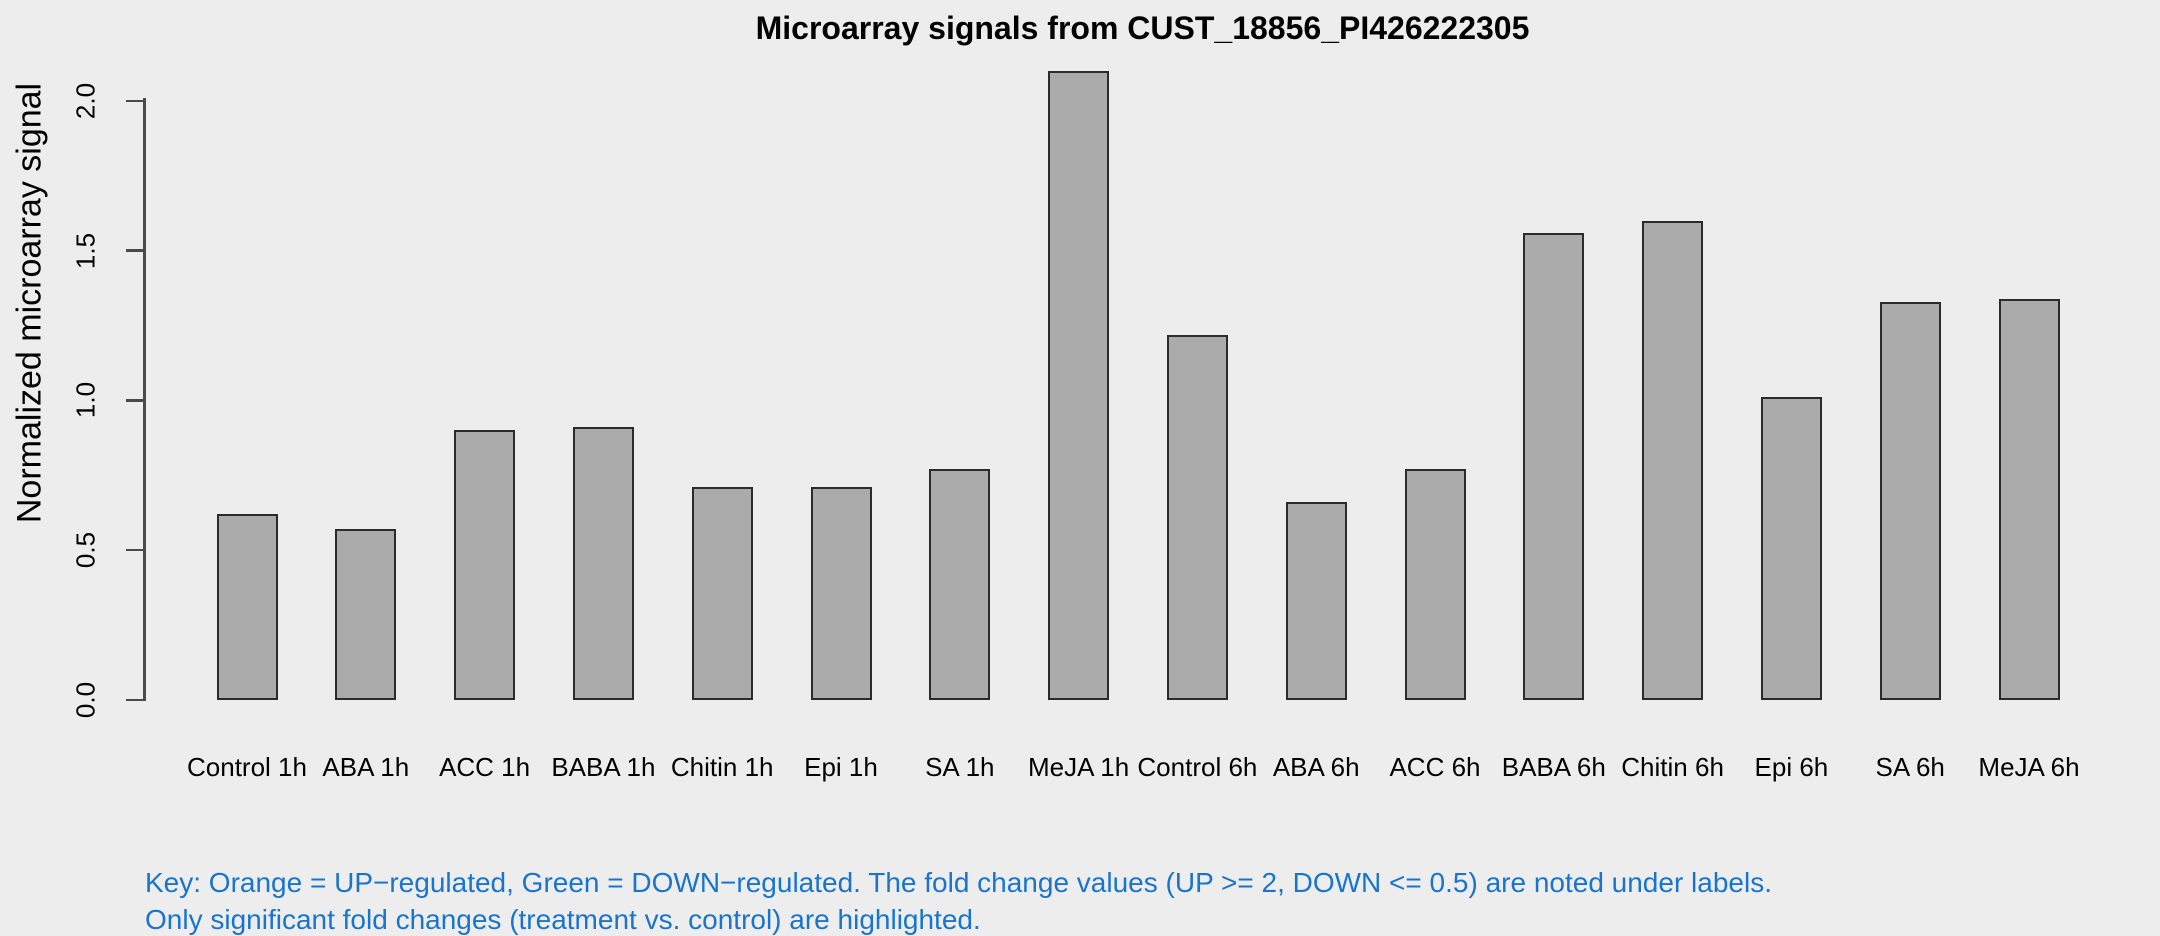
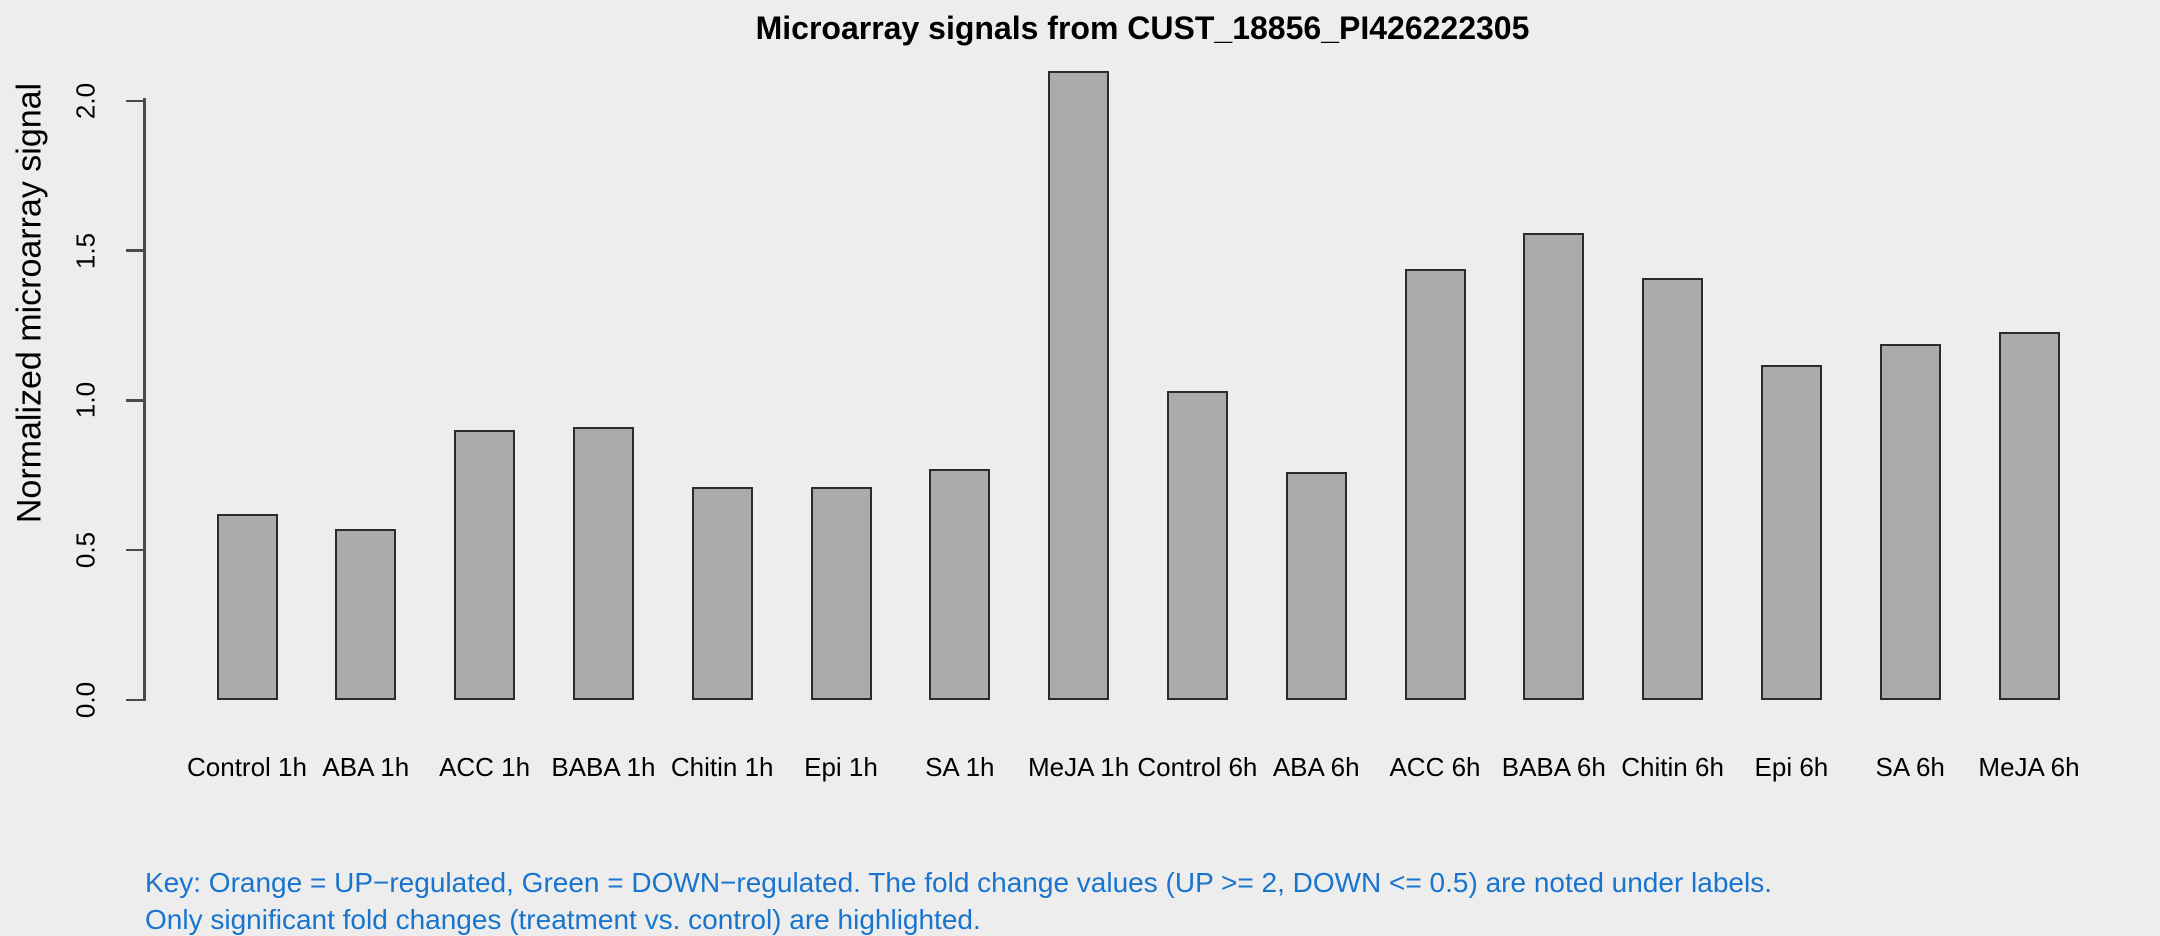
Control 6h: 1.22 -> 1.03
ABA 6h: 0.66 -> 0.76
ACC 6h: 0.77 -> 1.44
Chitin 6h: 1.60 -> 1.41
Epi 6h: 1.01 -> 1.12
SA 6h: 1.33 -> 1.19
MeJA 6h: 1.34 -> 1.23
